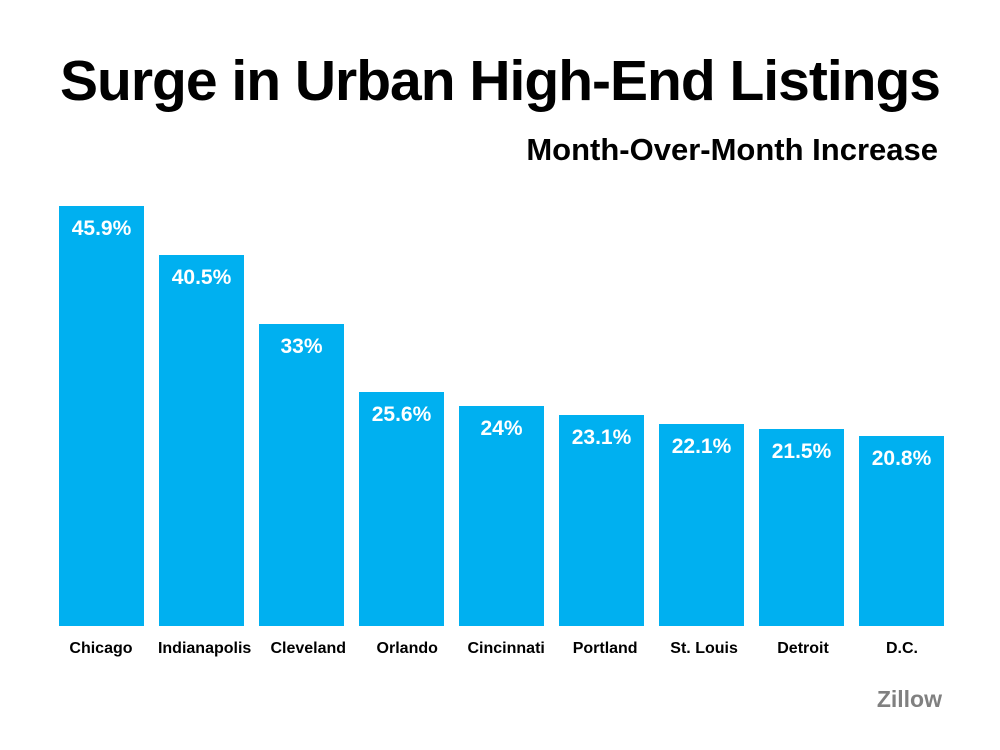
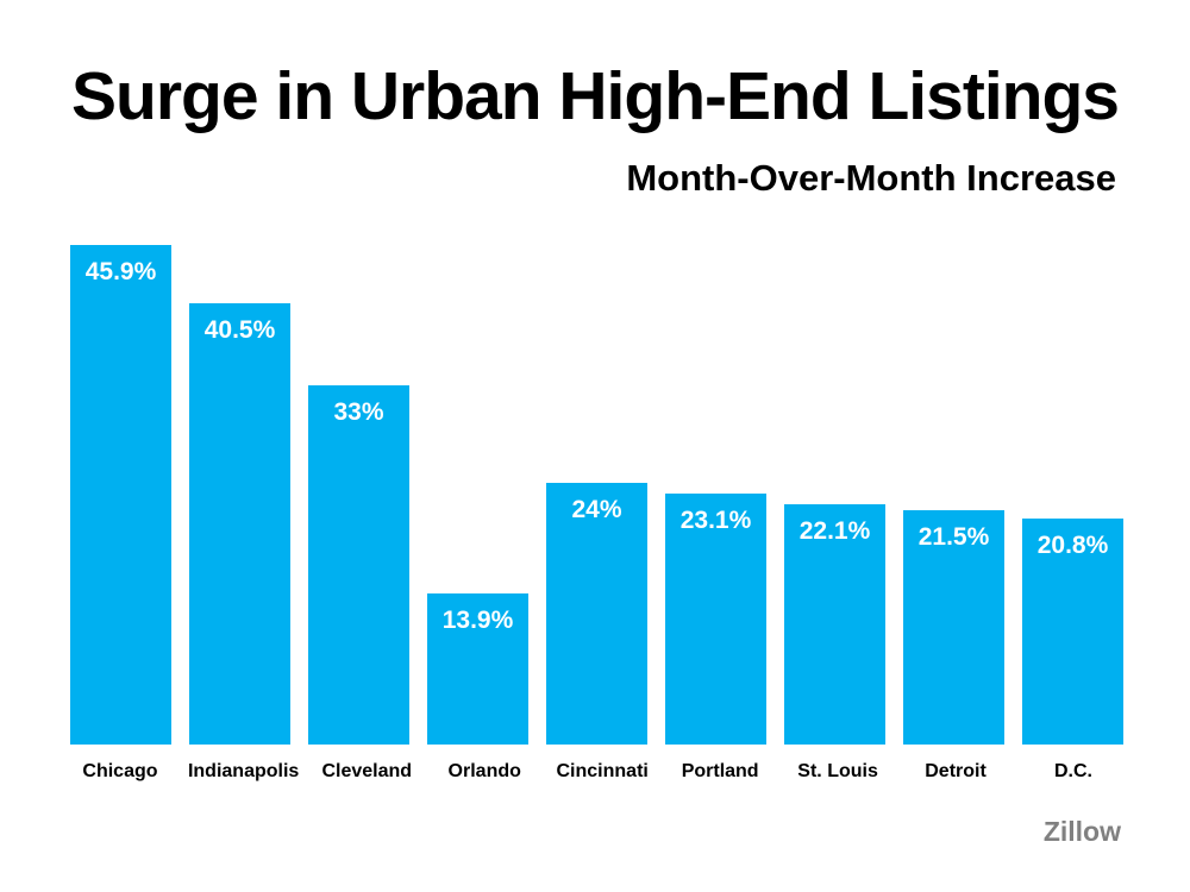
Orlando: 25.6% -> 13.9%
